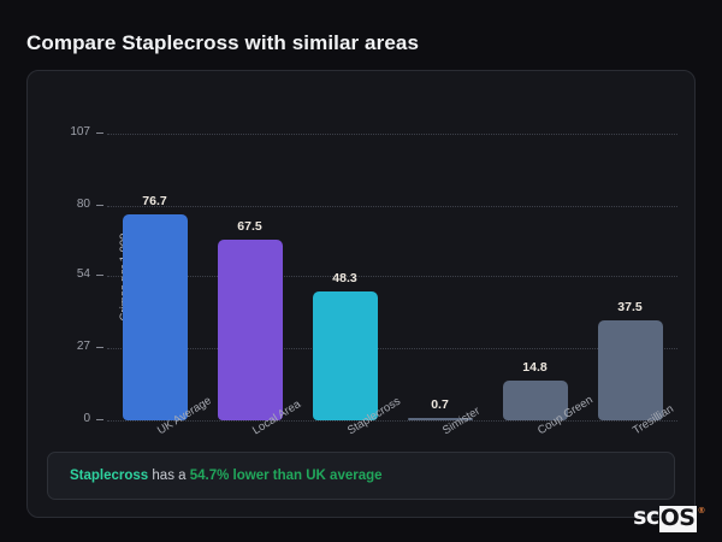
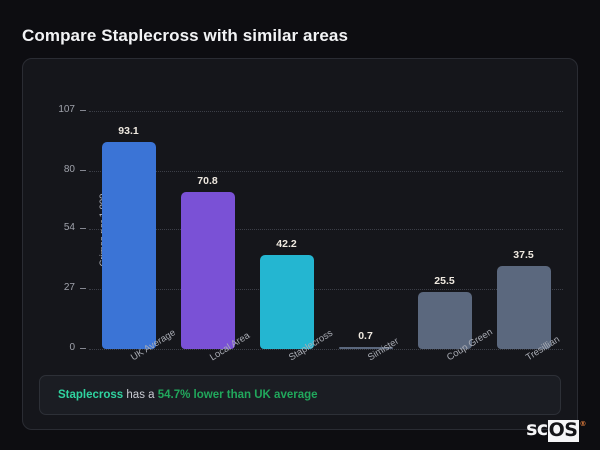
UK Average: 76.7 -> 93.1
Local Area: 67.5 -> 70.8
Staplecross: 48.3 -> 42.2
Coup Green: 14.8 -> 25.5
